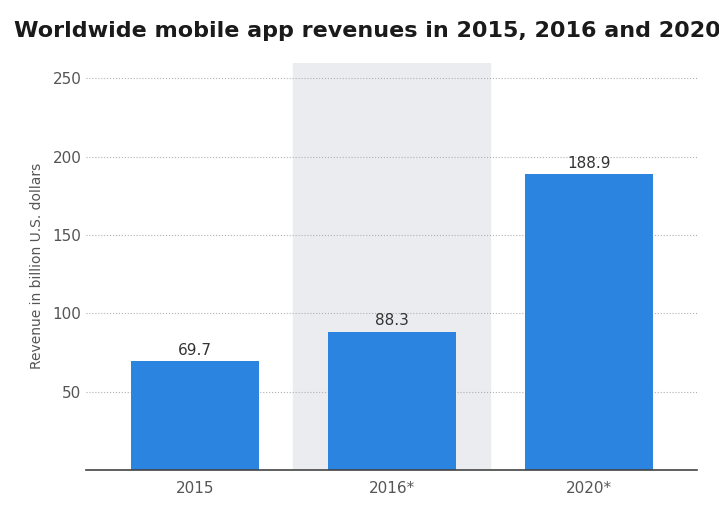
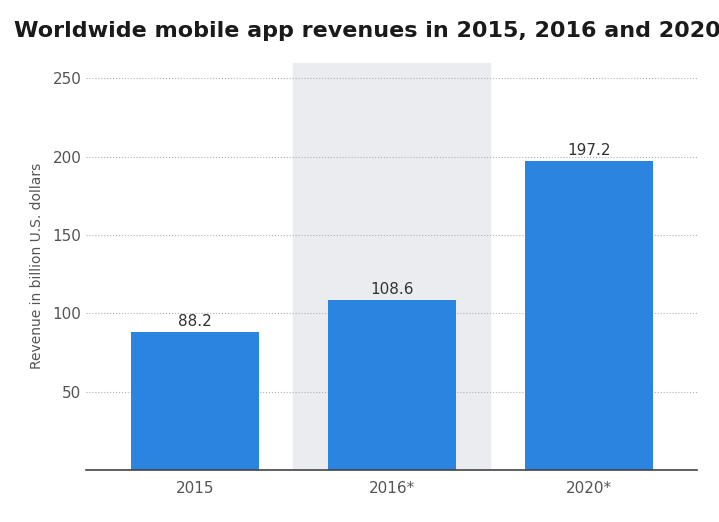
2015: 69.7 -> 88.2
2016*: 88.3 -> 108.6
2020*: 188.9 -> 197.2
